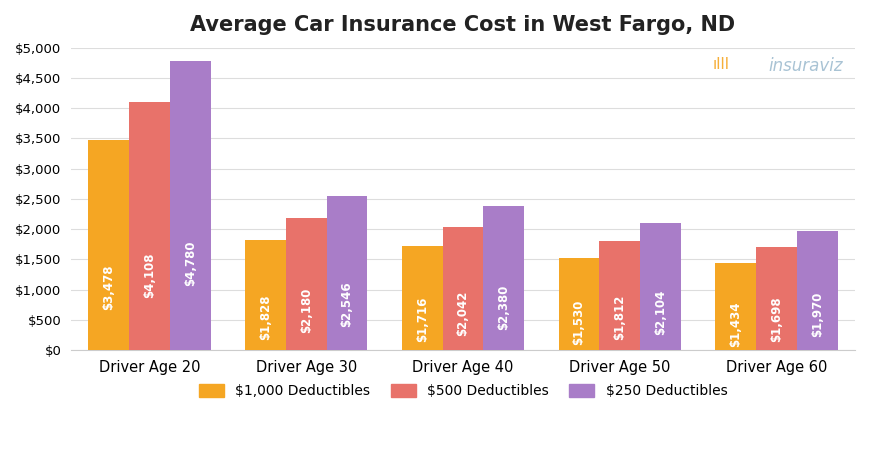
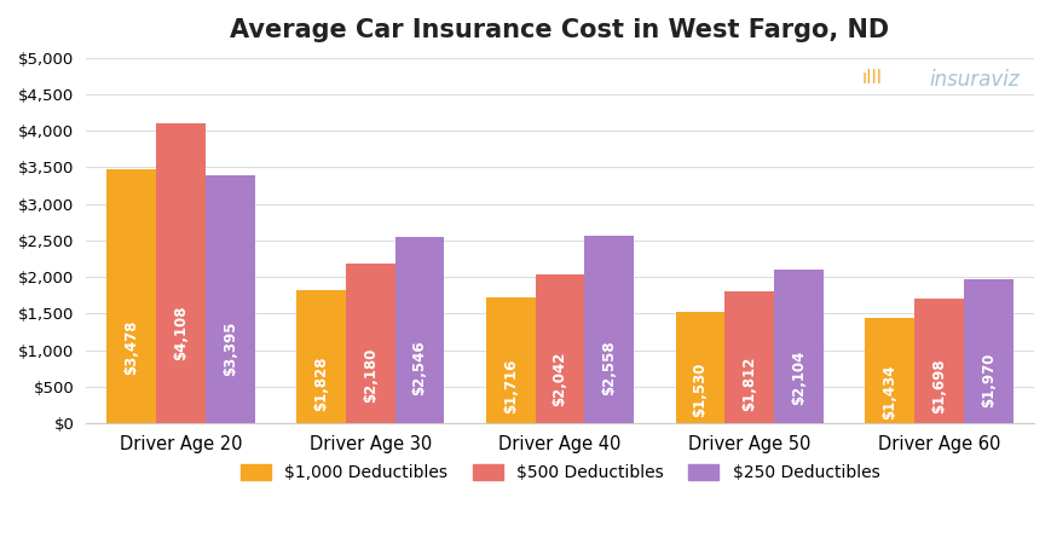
$250 Deductibles/Driver Age 20: $4,780 -> $3,395
$250 Deductibles/Driver Age 40: $2,380 -> $2,558
